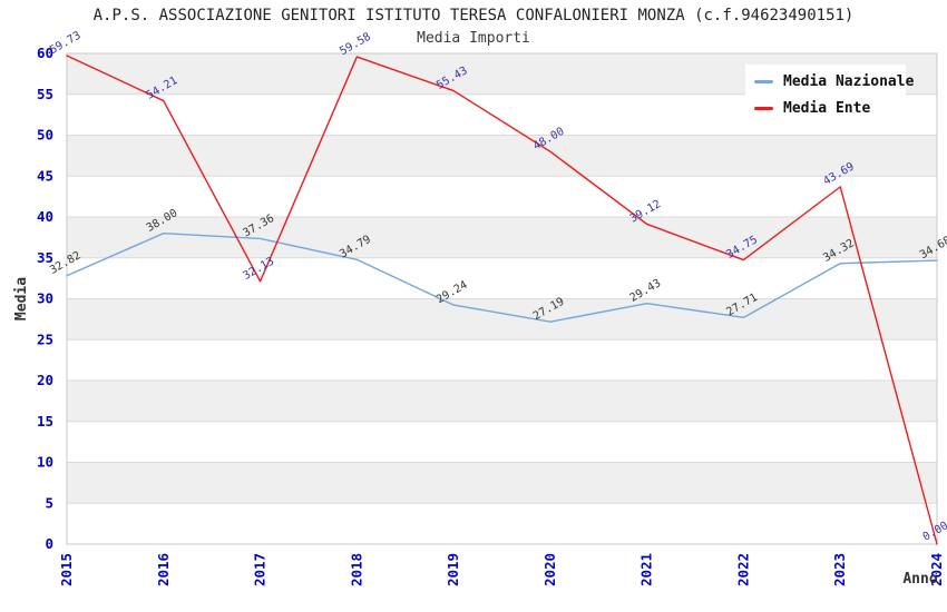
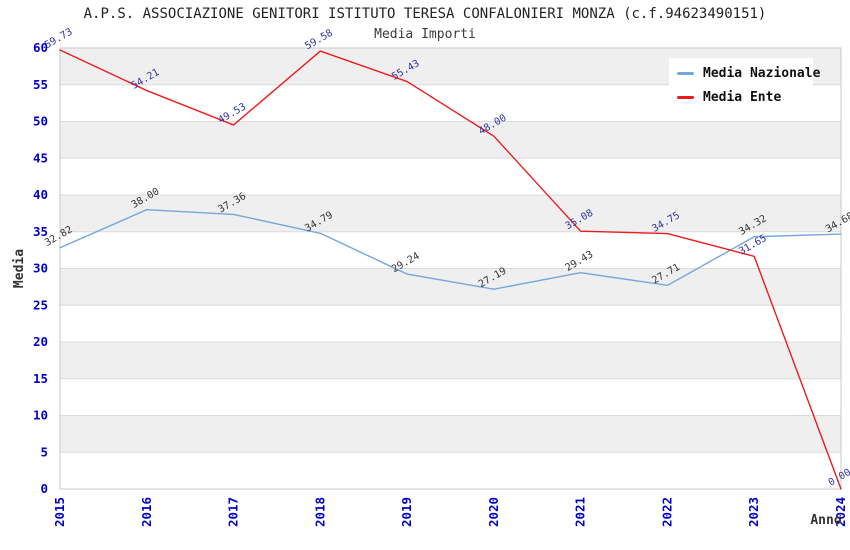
Media Ente/2017: 32.13 -> 49.53
Media Ente/2021: 39.12 -> 35.08
Media Ente/2023: 43.69 -> 31.65
